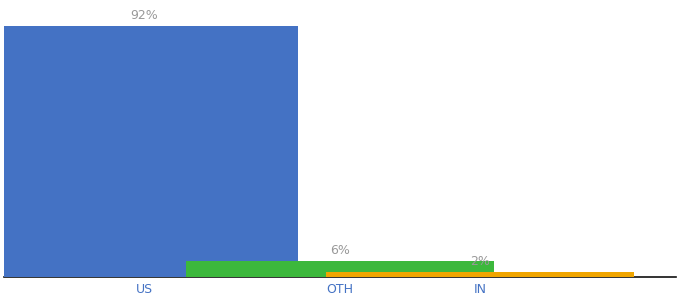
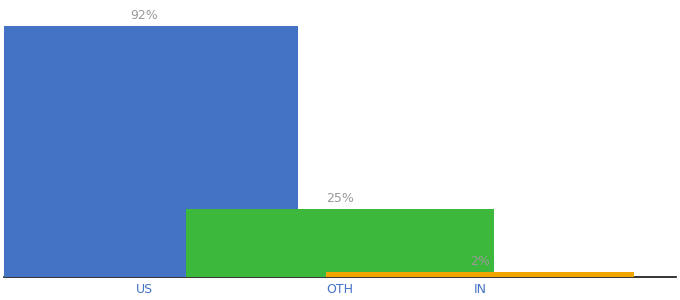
OTH: 6% -> 25%
